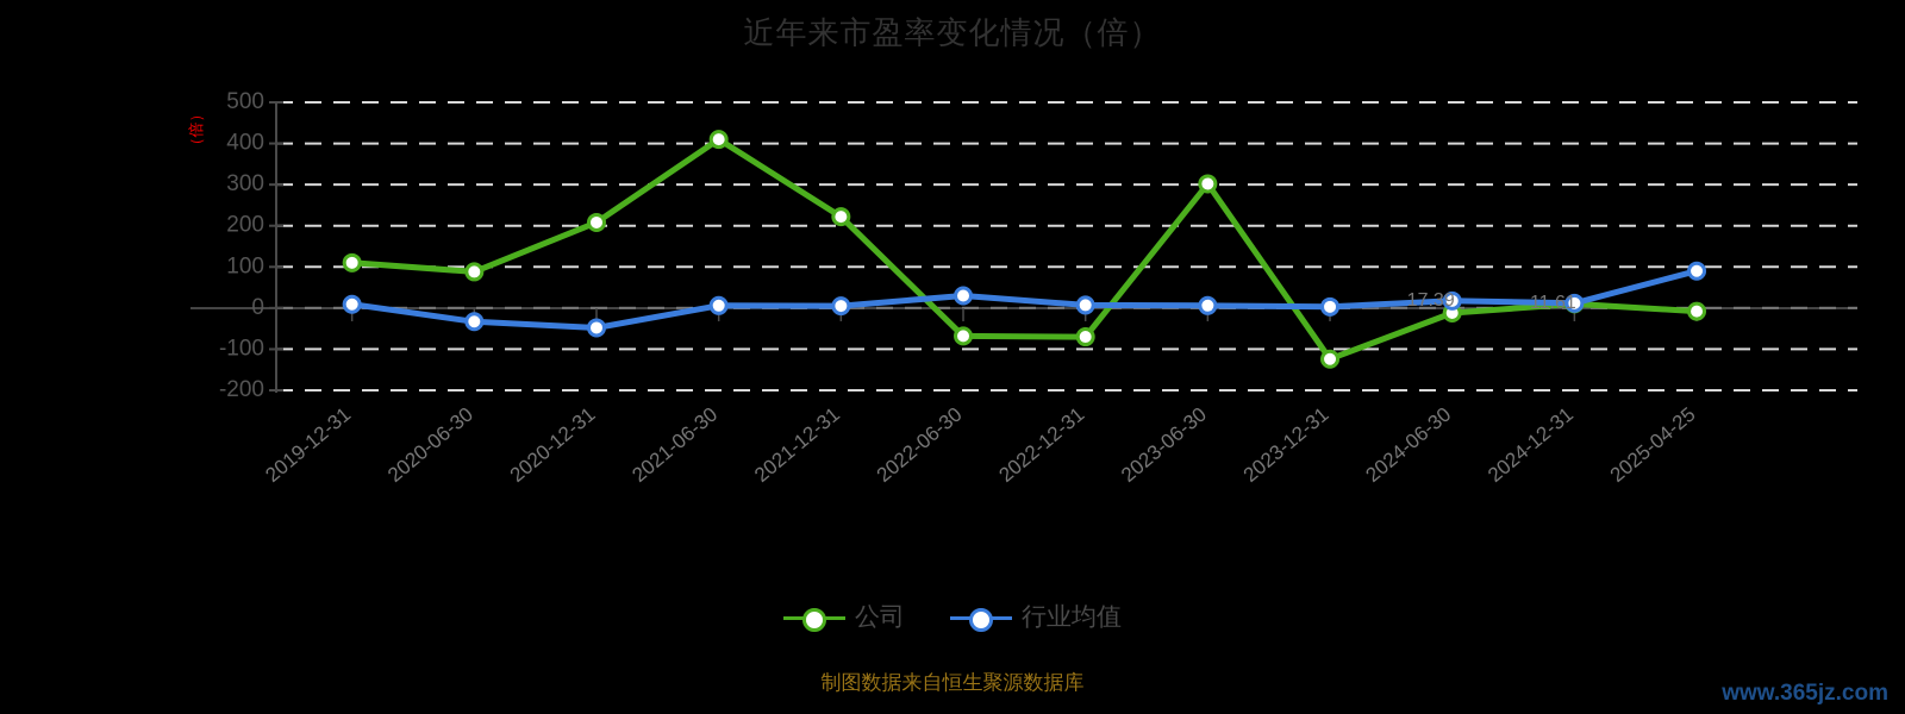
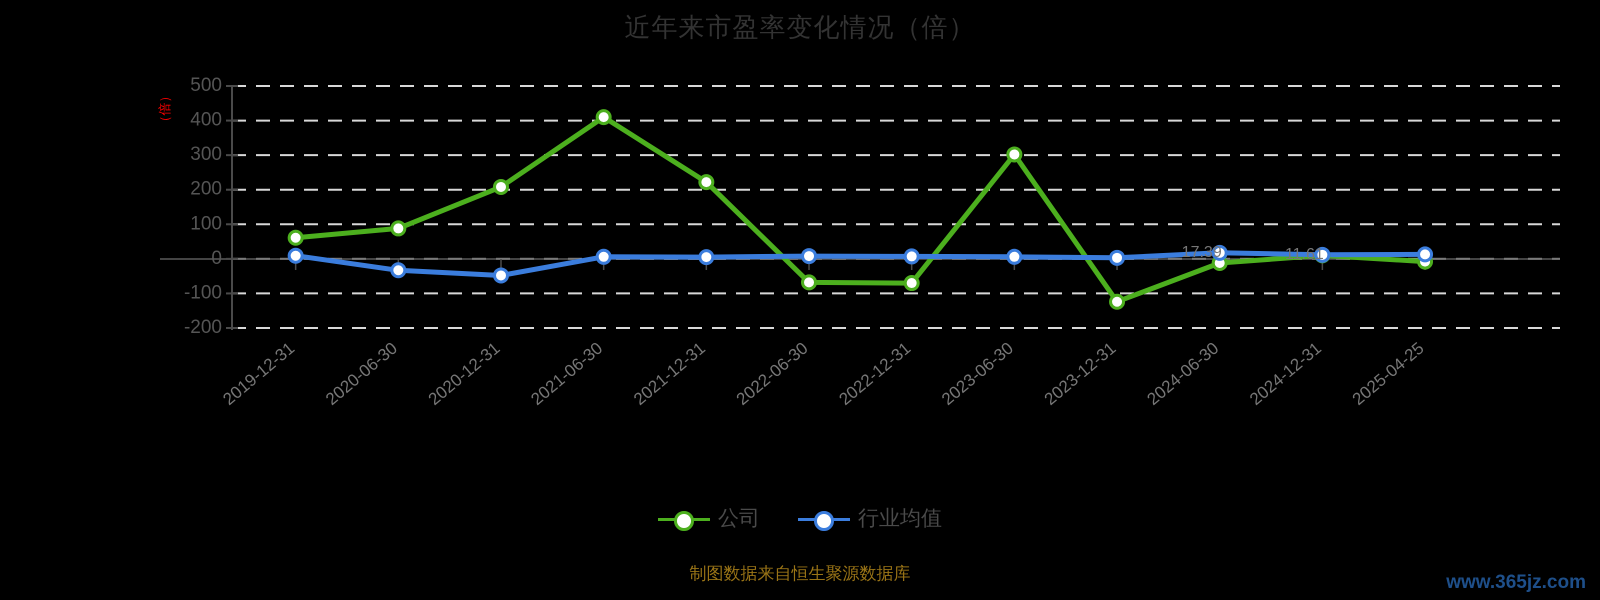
公司/2019-12-31: 110 -> 60
行业均值/2022-06-30: 30 -> 10
行业均值/2025-04-25: 90 -> 10
